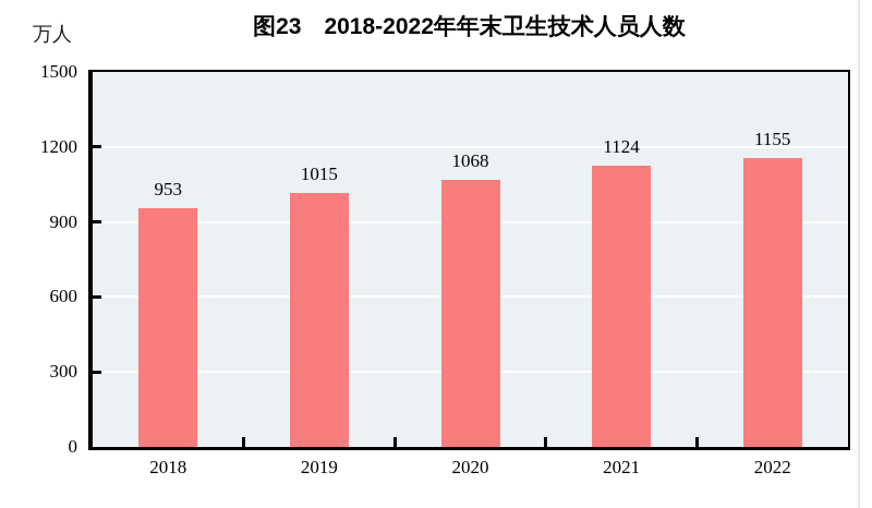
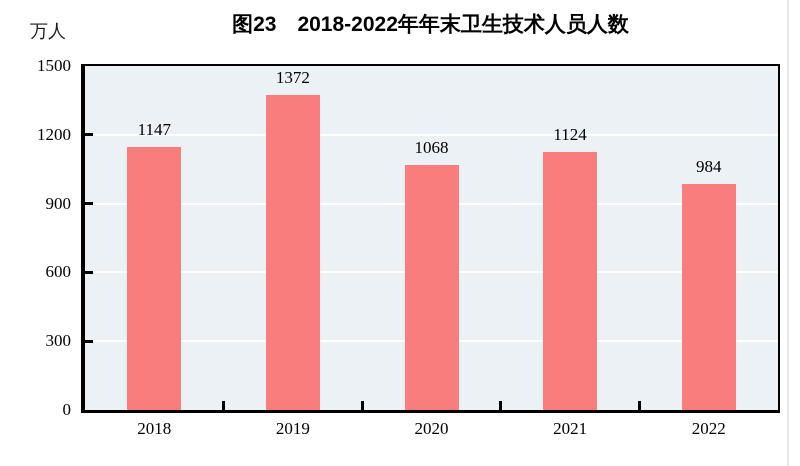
2018: 953 -> 1147
2019: 1015 -> 1372
2022: 1155 -> 984
